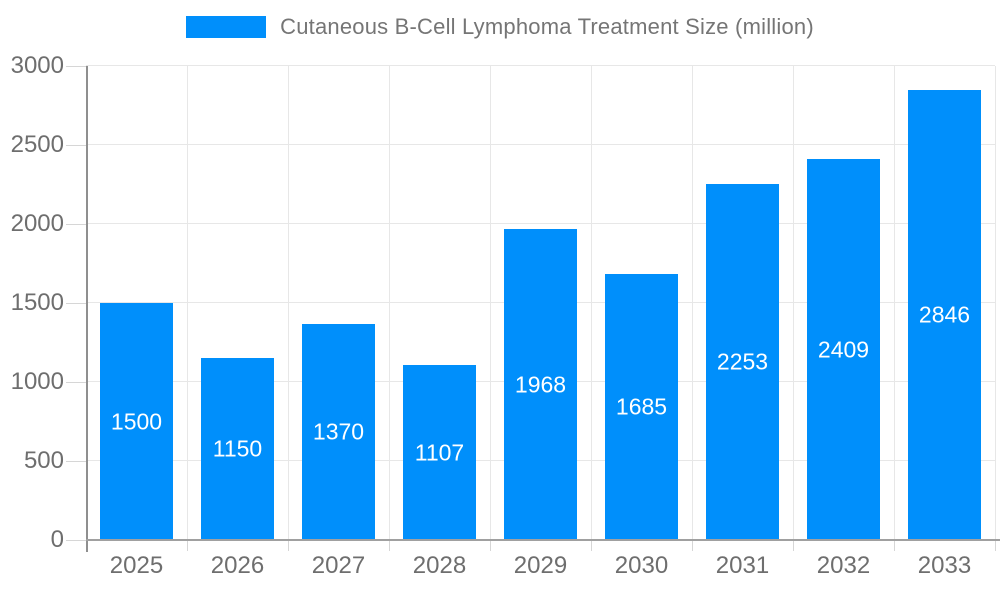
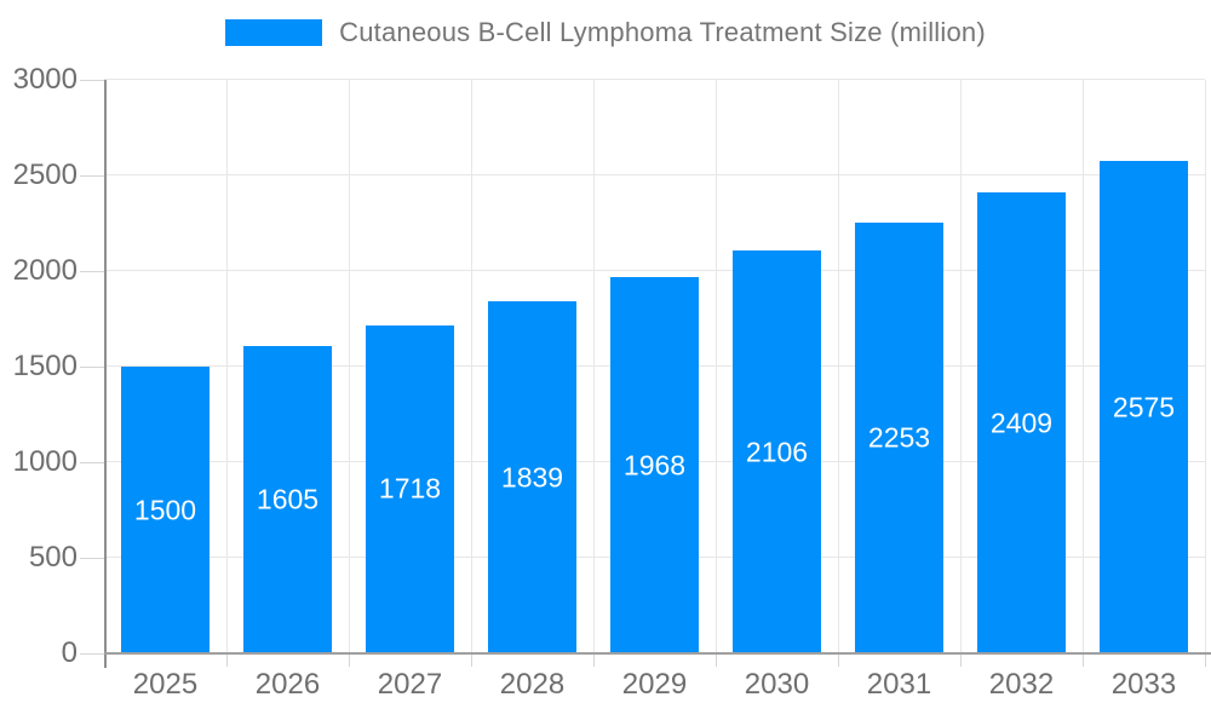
2026: 1150 -> 1605
2027: 1370 -> 1718
2028: 1107 -> 1839
2030: 1685 -> 2106
2033: 2846 -> 2575
